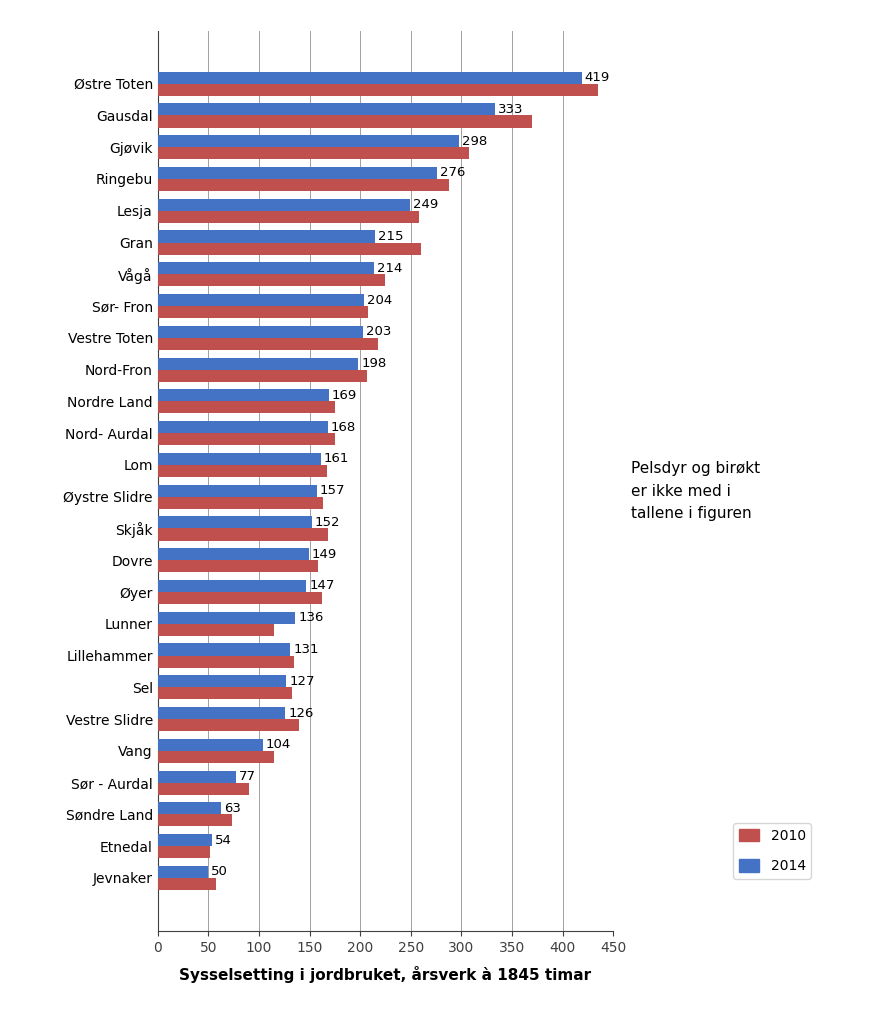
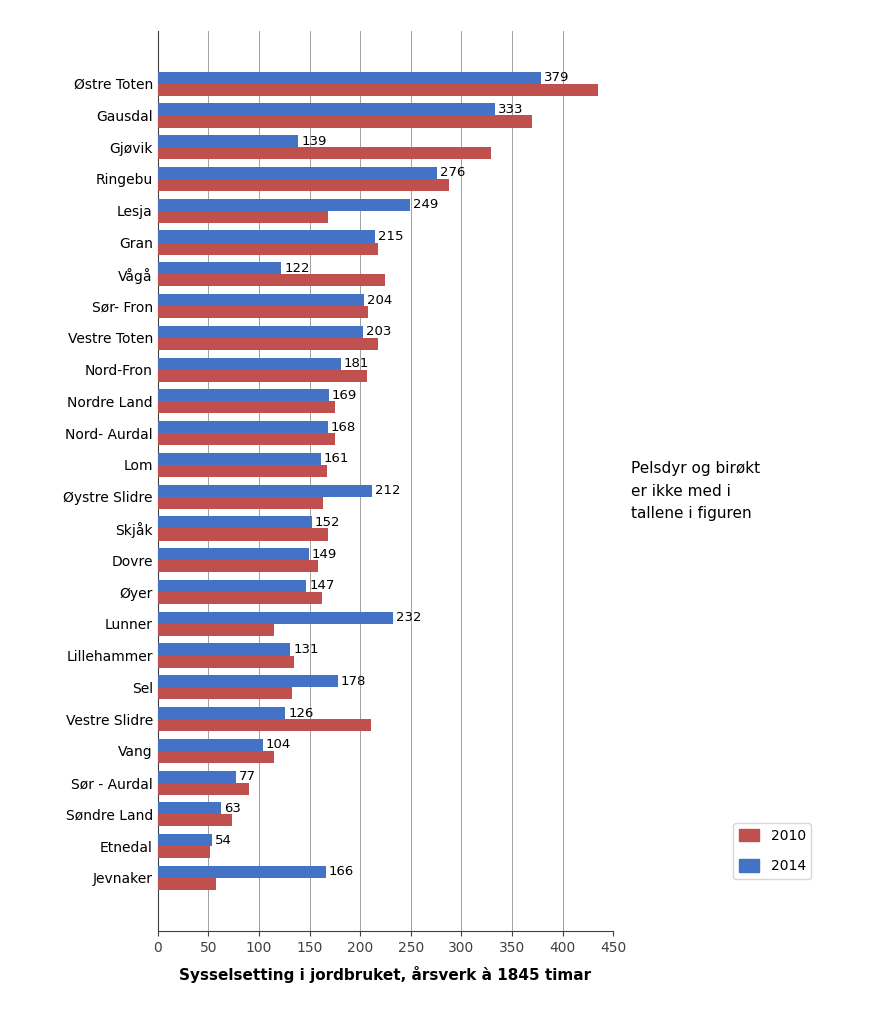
2014/Østre Toten: 419 -> 379
2014/Gjøvik: 298 -> 139
2010/Gjøvik: 308 -> 329
2010/Lesja: 258 -> 168
2010/Gran: 260 -> 218
2014/Vågå: 214 -> 122
2014/Nord-Fron: 198 -> 181
2014/Øystre Slidre: 157 -> 212
2014/Lunner: 136 -> 232
2014/Sel: 127 -> 178
2010/Vestre Slidre: 140 -> 211
2014/Jevnaker: 50 -> 166
